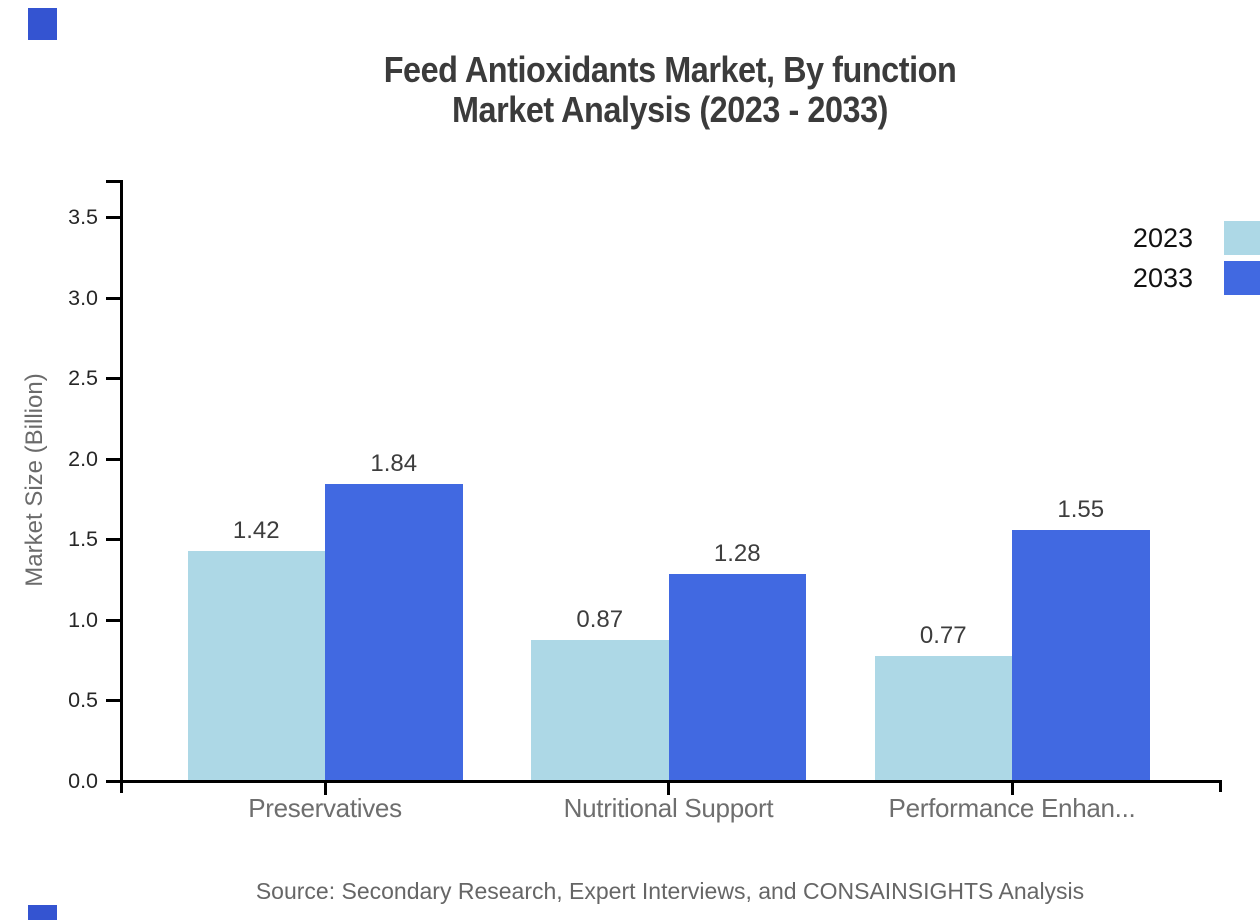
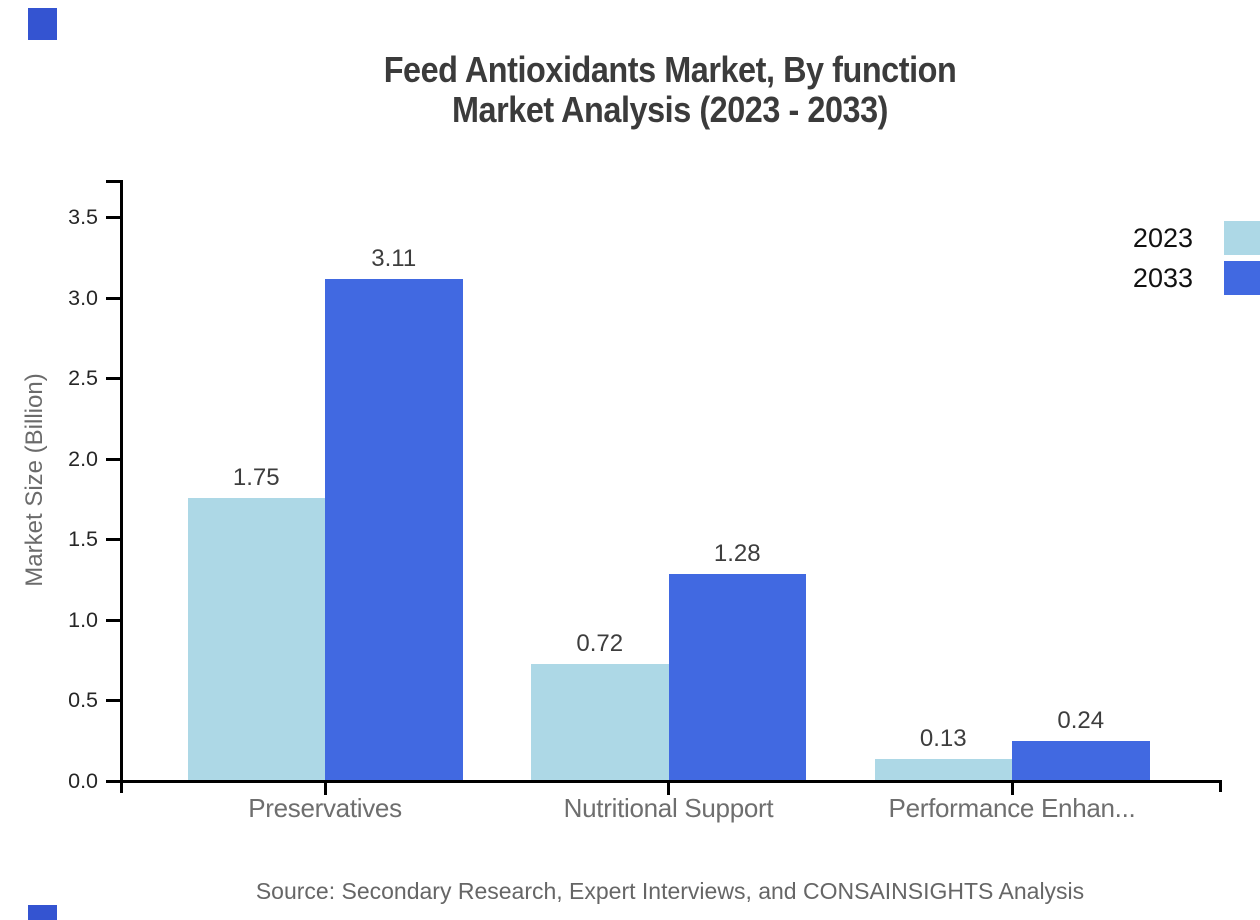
2023/Preservatives: 1.42 -> 1.75
2033/Preservatives: 1.84 -> 3.11
2023/Nutritional Support: 0.87 -> 0.72
2023/Performance Enhan...: 0.77 -> 0.13
2033/Performance Enhan...: 1.55 -> 0.24
